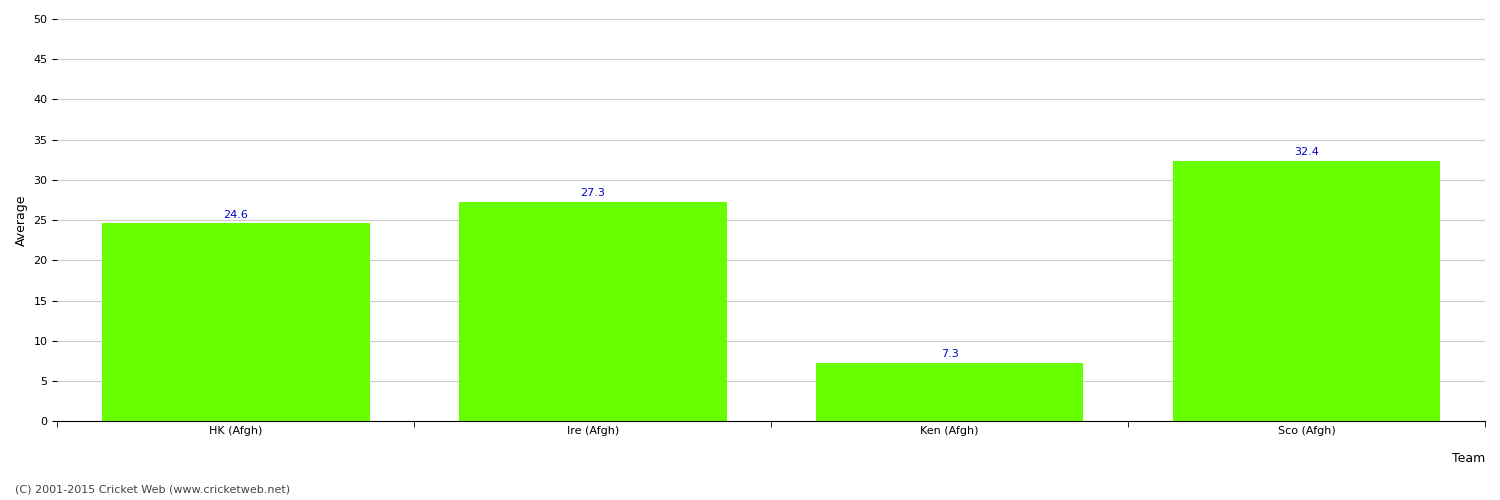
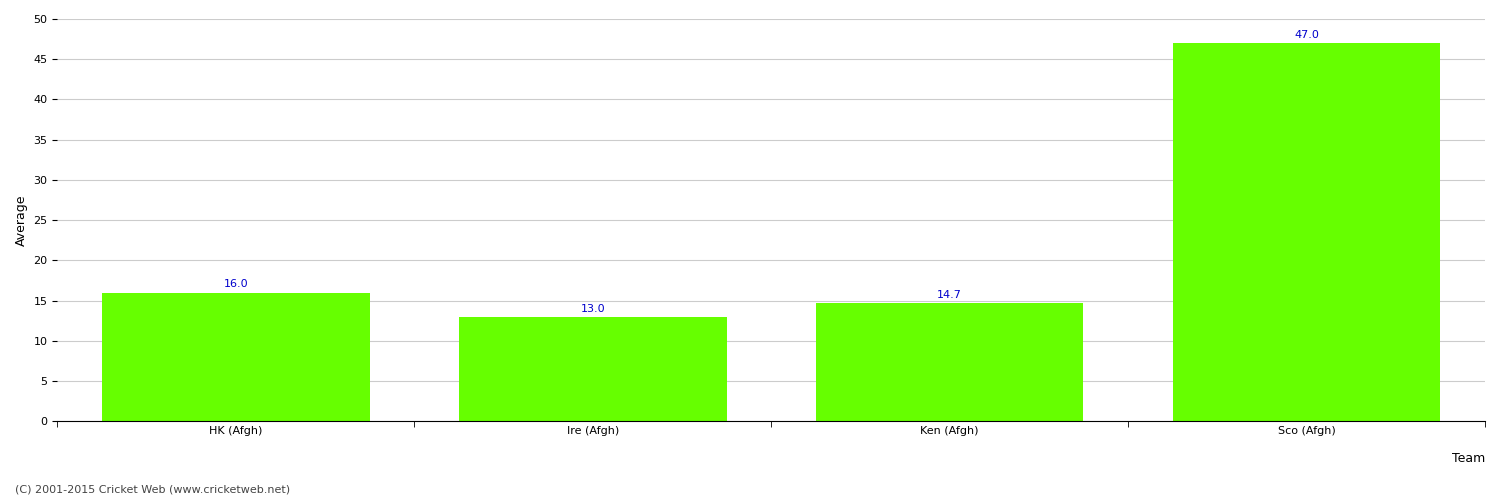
HK (Afgh): 24.6 -> 16.0
Ire (Afgh): 27.3 -> 13.0
Ken (Afgh): 7.3 -> 14.7
Sco (Afgh): 32.4 -> 47.0
